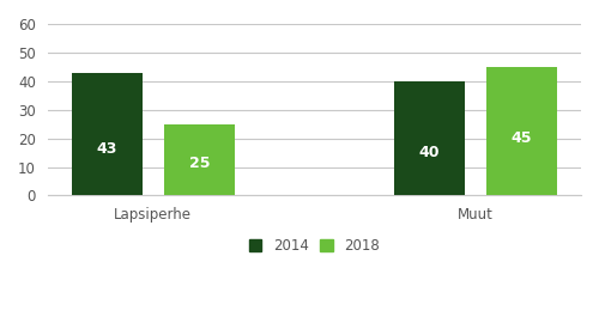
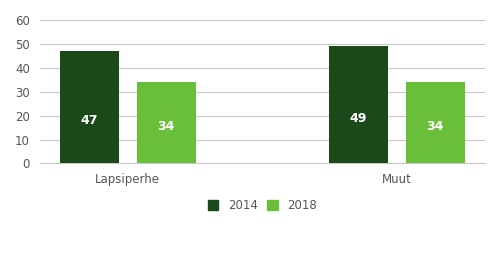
2014/Lapsiperhe: 43 -> 47
2018/Lapsiperhe: 25 -> 34
2014/Muut: 40 -> 49
2018/Muut: 45 -> 34
